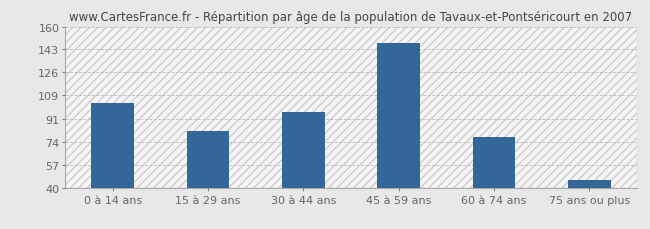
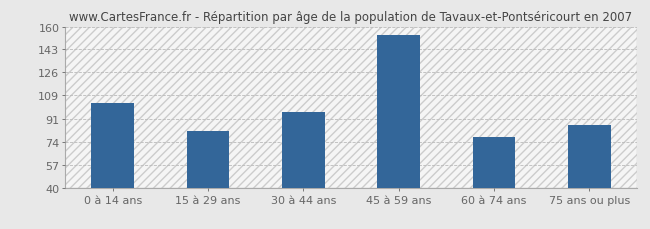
45 à 59 ans: 148 -> 154
75 ans ou plus: 46 -> 87
